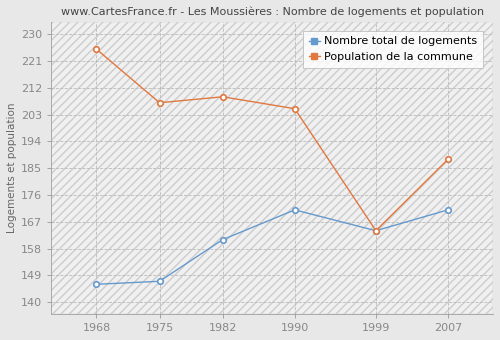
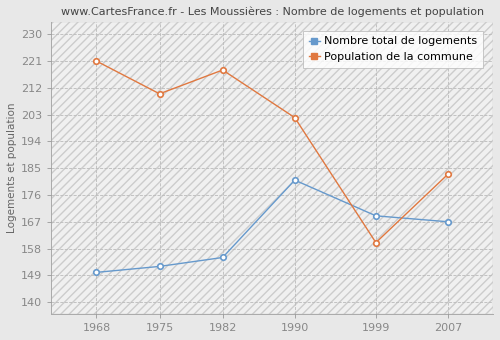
Nombre total de logements/1968: 146 -> 150
Population de la commune/1968: 225 -> 221
Nombre total de logements/1975: 147 -> 152
Population de la commune/1975: 207 -> 210
Nombre total de logements/1982: 161 -> 155
Population de la commune/1982: 209 -> 218
Nombre total de logements/1990: 171 -> 181
Population de la commune/1990: 205 -> 202
Nombre total de logements/1999: 164 -> 169
Population de la commune/1999: 164 -> 160
Nombre total de logements/2007: 171 -> 167
Population de la commune/2007: 188 -> 183
